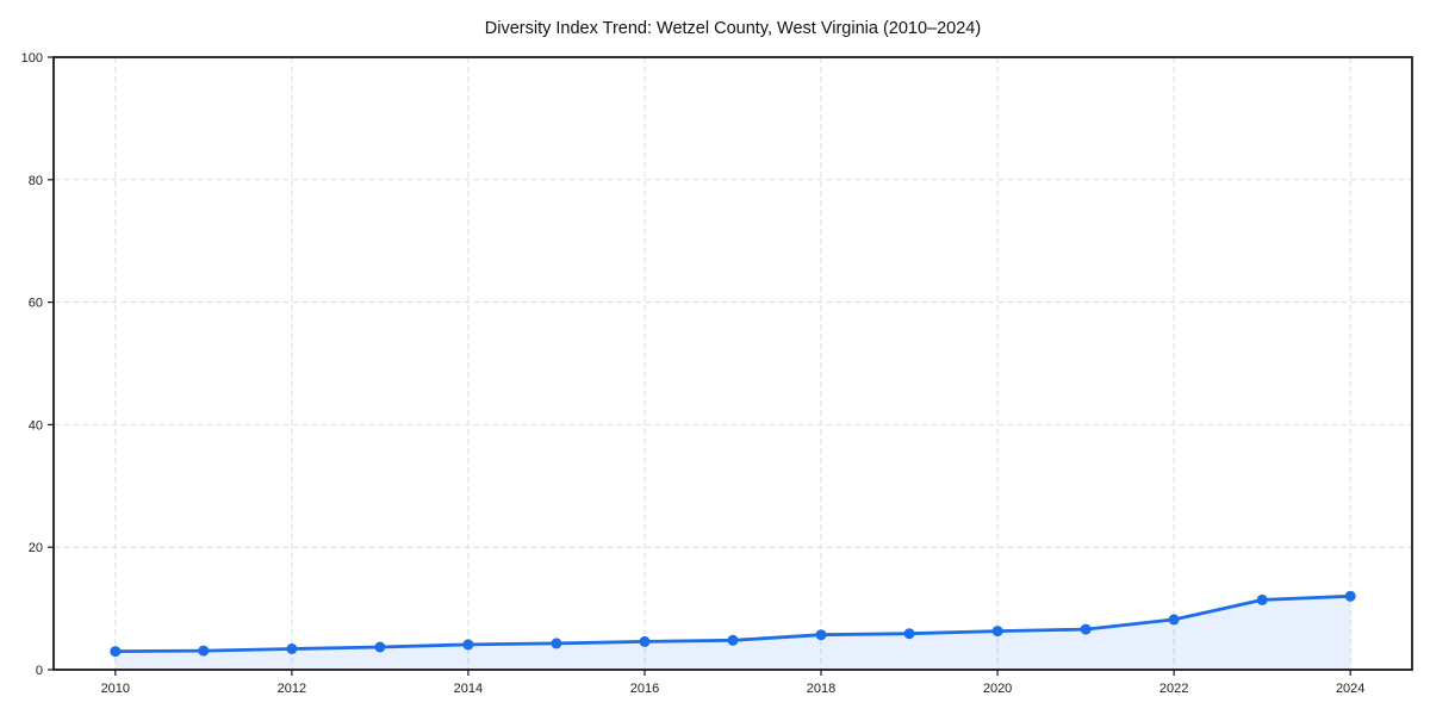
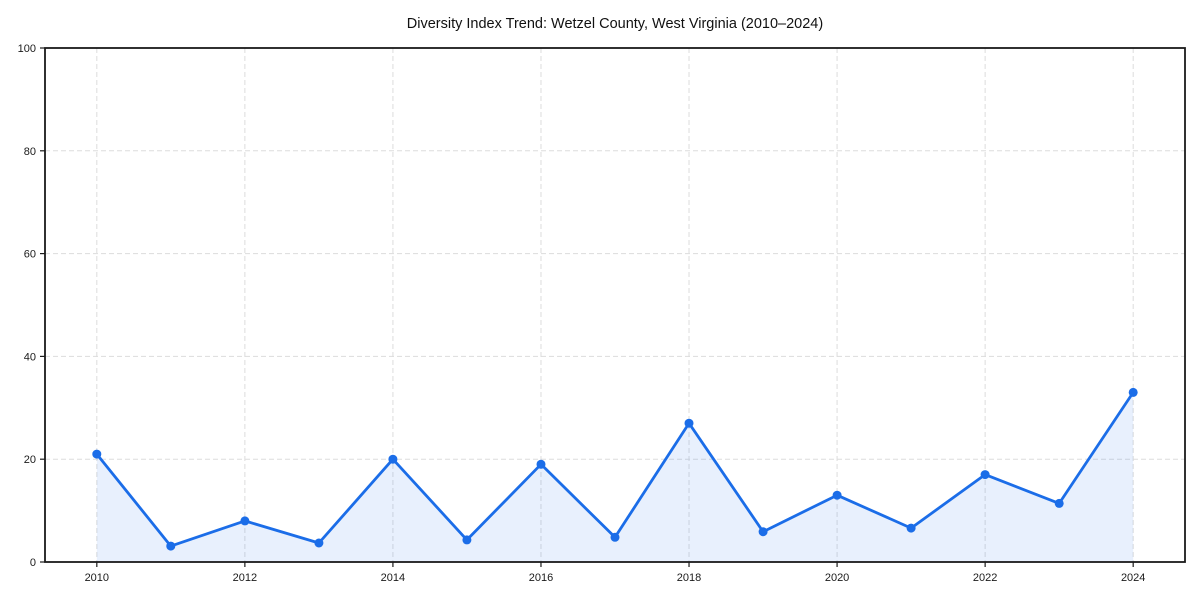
2010: 3 -> 21
2012: 3 -> 8
2014: 4 -> 20
2016: 5 -> 19
2018: 6 -> 27
2020: 6 -> 13
2022: 8 -> 17
2024: 12 -> 33
